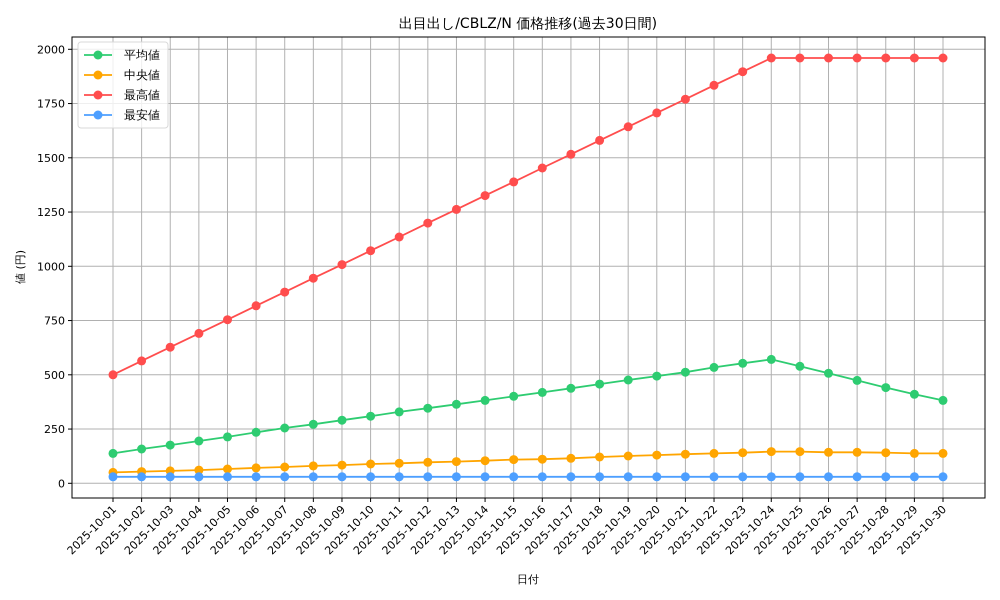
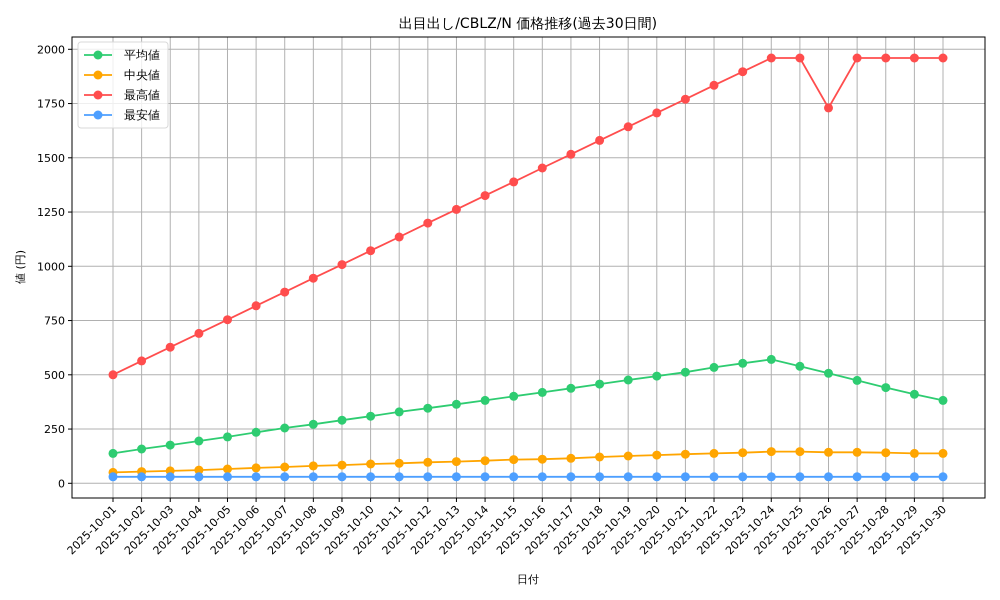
最高値/2025-10-26: 1960 -> 1730
